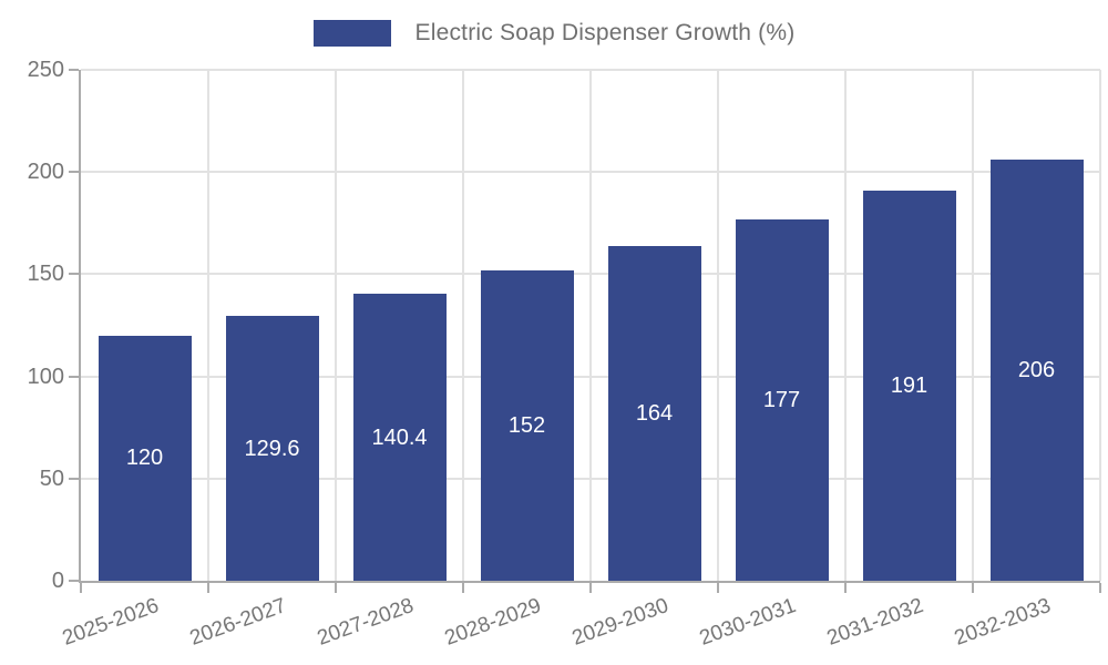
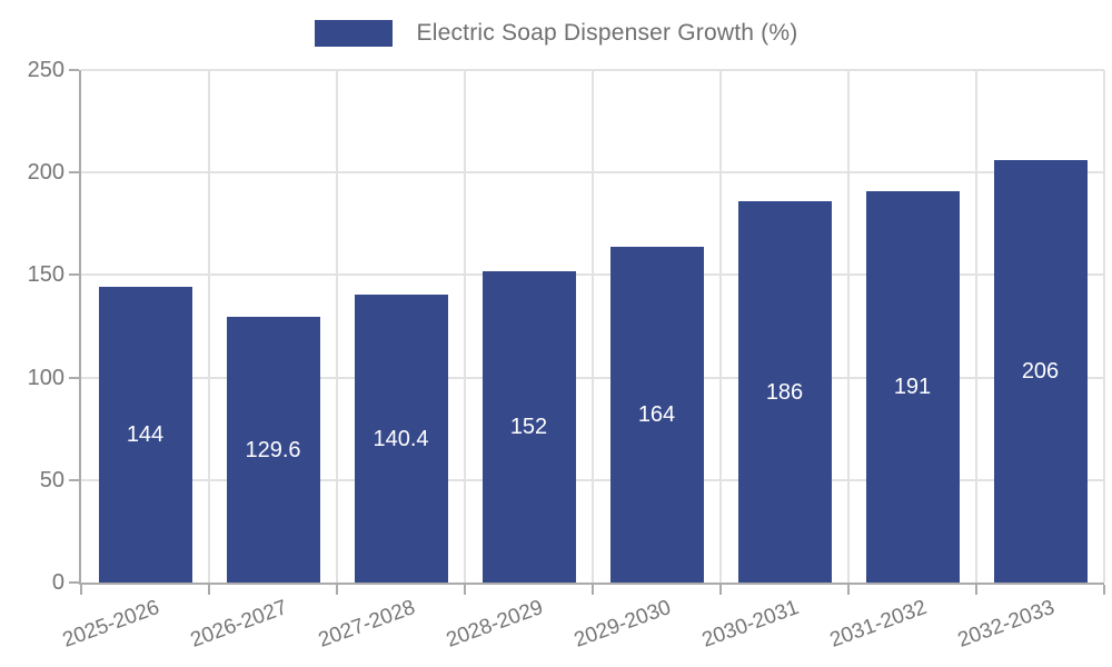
2025-2026: 120 -> 144
2030-2031: 177 -> 186
